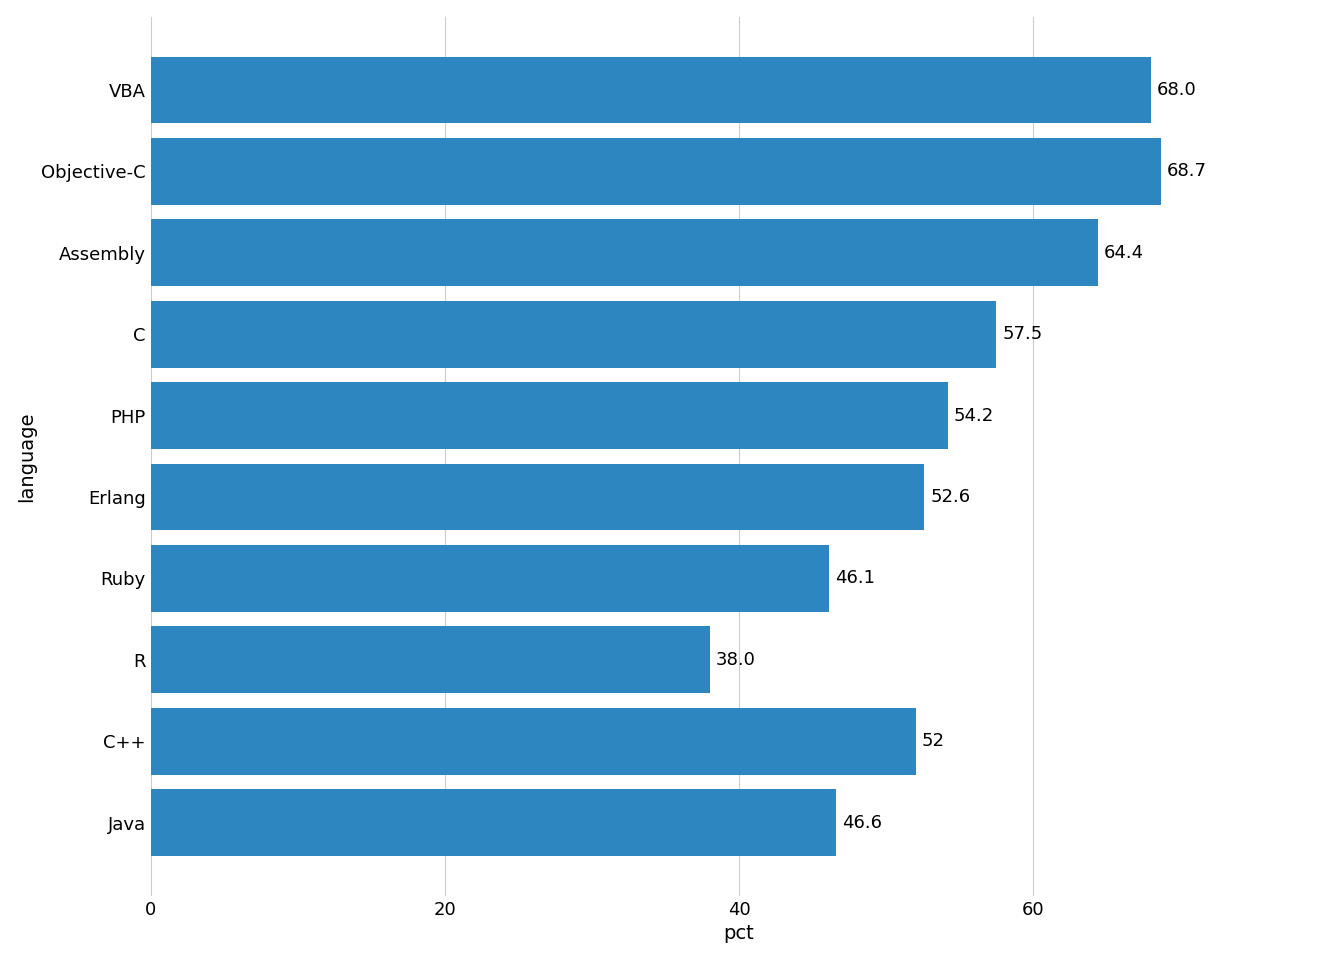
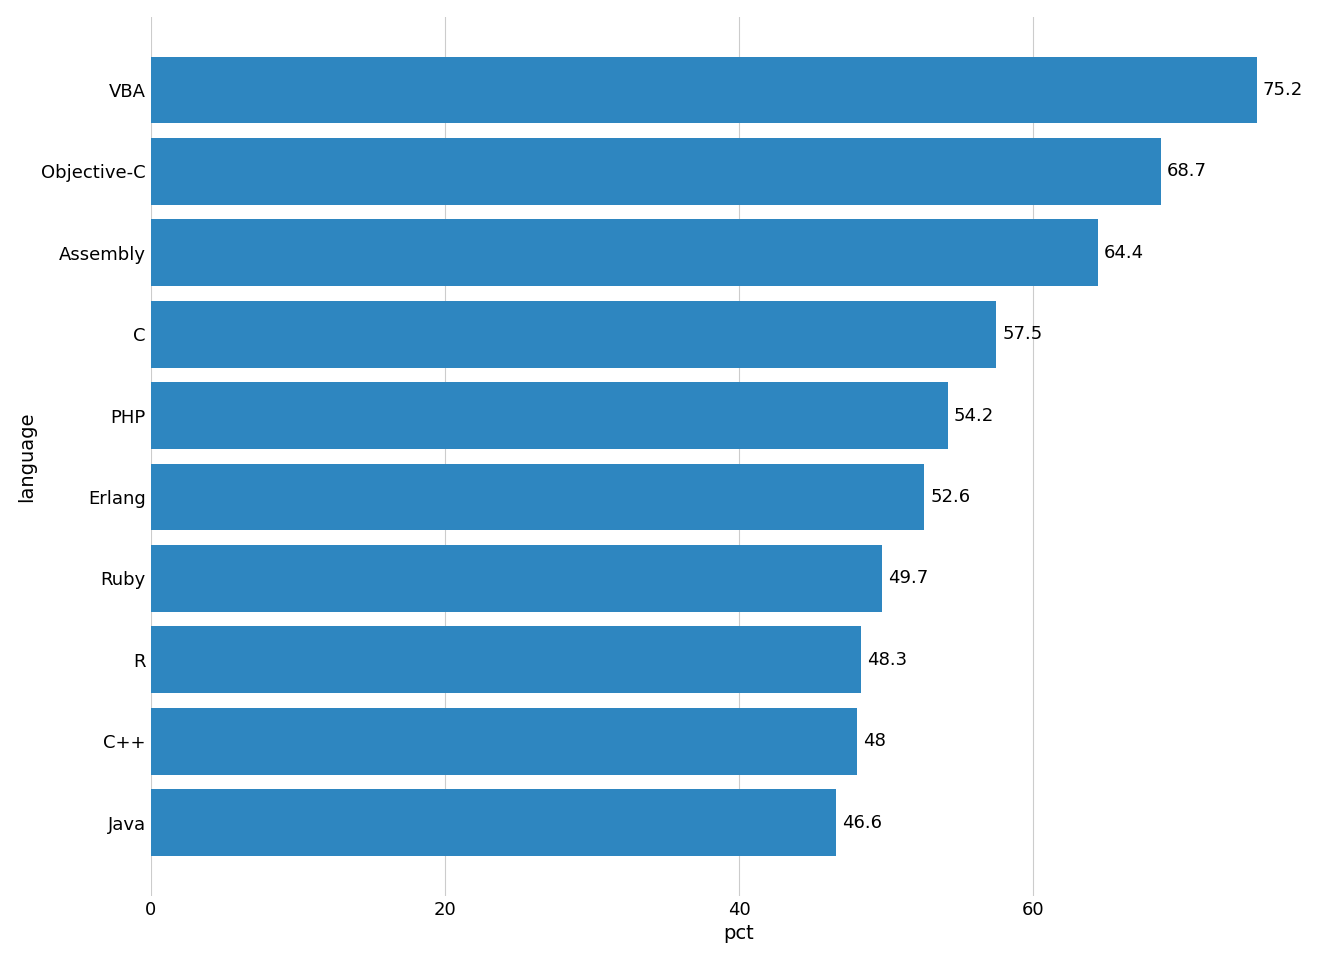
VBA: 68.0 -> 75.2
Ruby: 46.1 -> 49.7
R: 38.0 -> 48.3
C++: 52 -> 48
